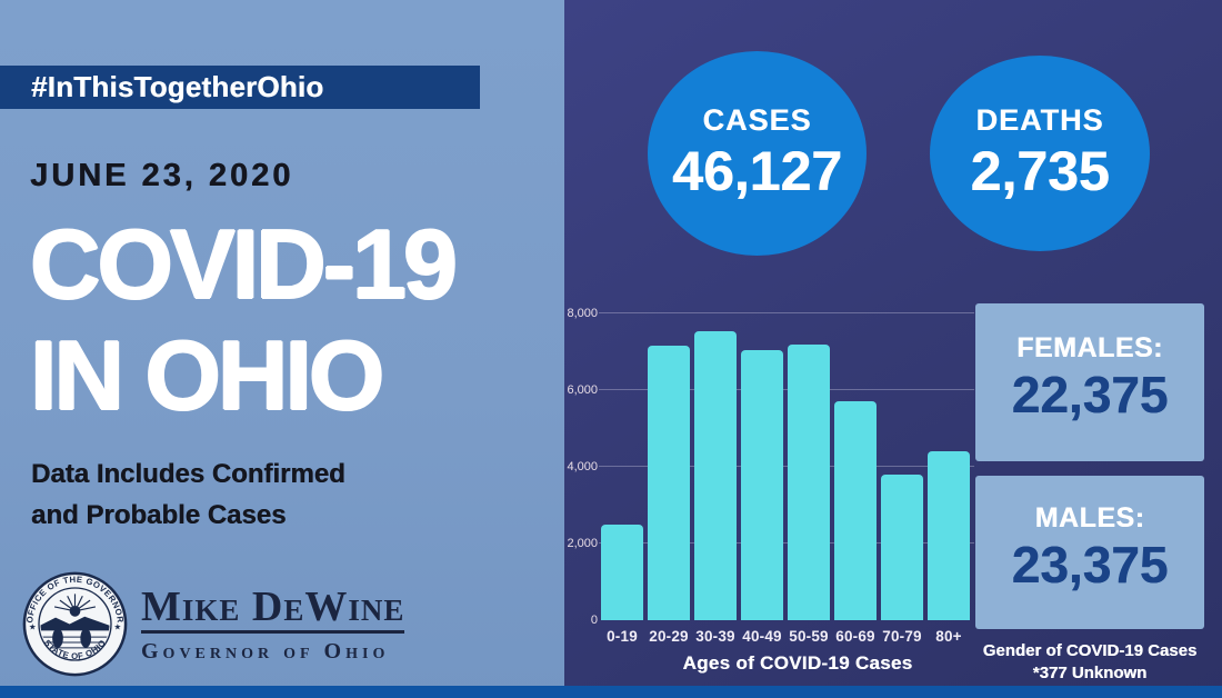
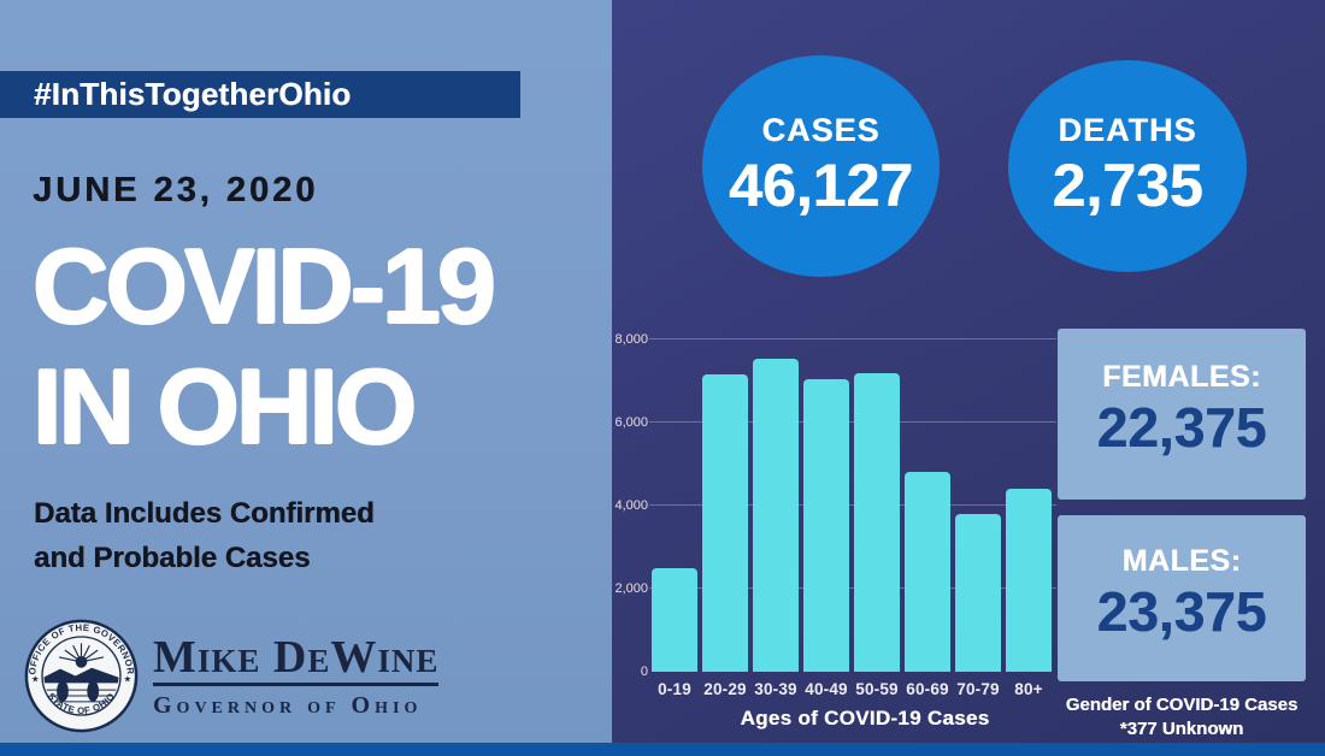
60-69: 5700 -> 4800
